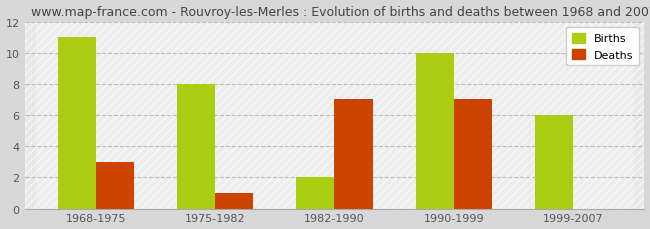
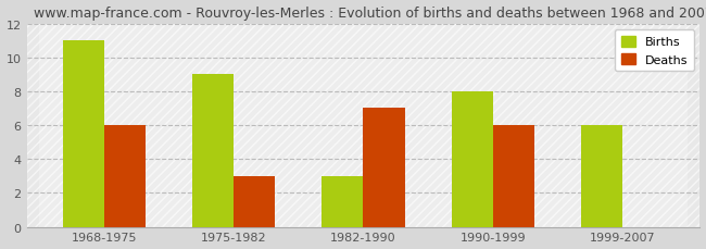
Deaths/1968-1975: 3 -> 6
Births/1975-1982: 8 -> 9
Deaths/1975-1982: 1 -> 3
Births/1982-1990: 2 -> 3
Births/1990-1999: 10 -> 8
Deaths/1990-1999: 7 -> 6
